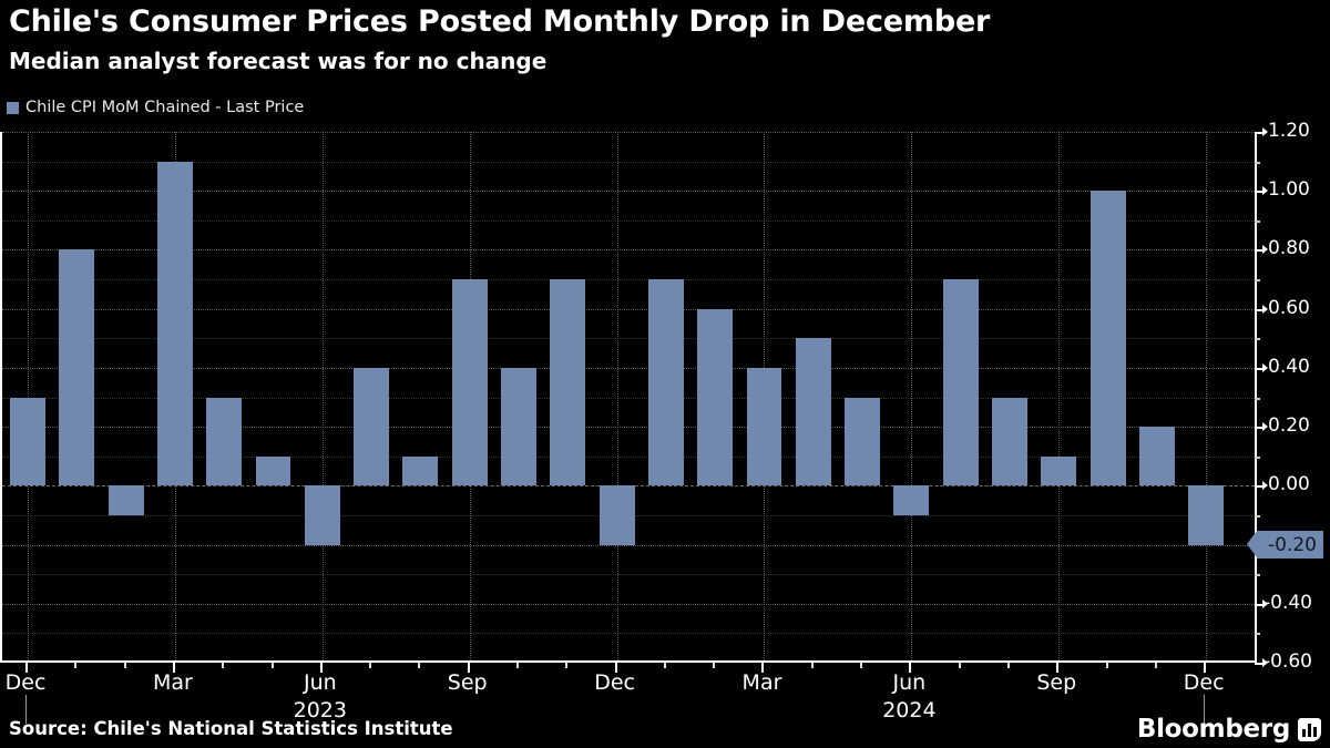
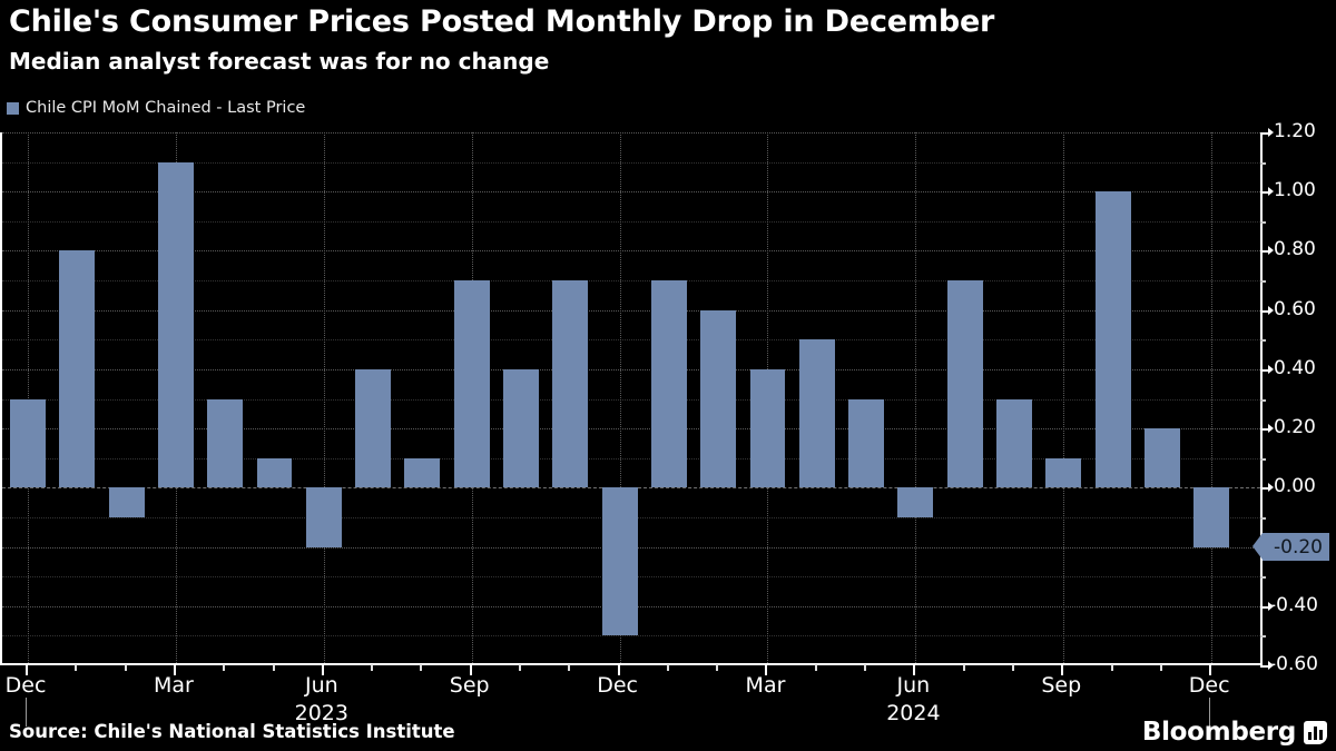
Dec 2023: -0.2 -> -0.5
